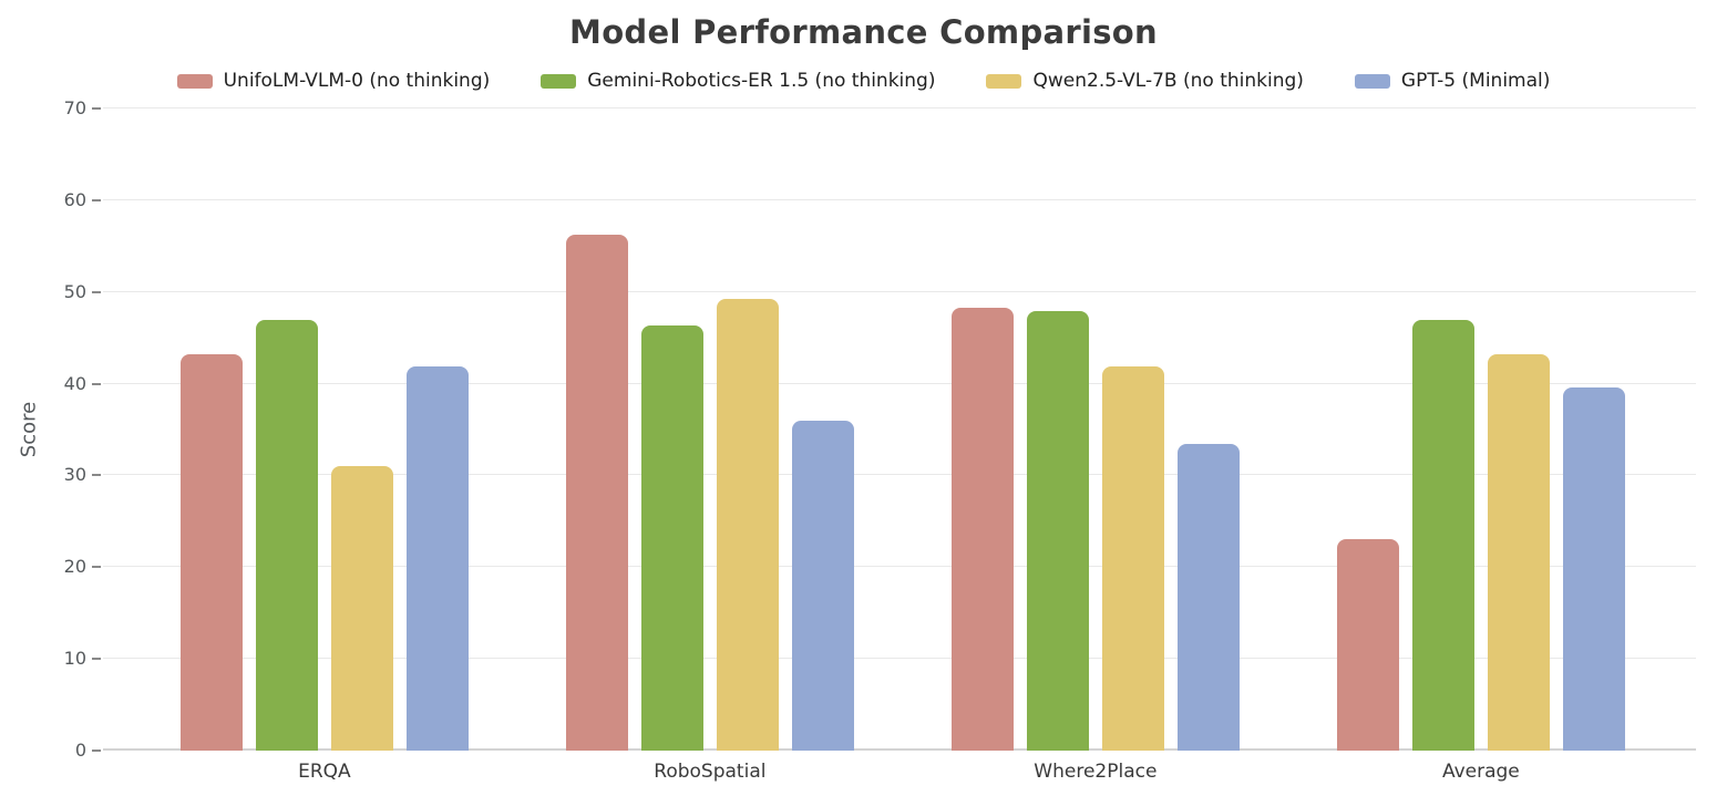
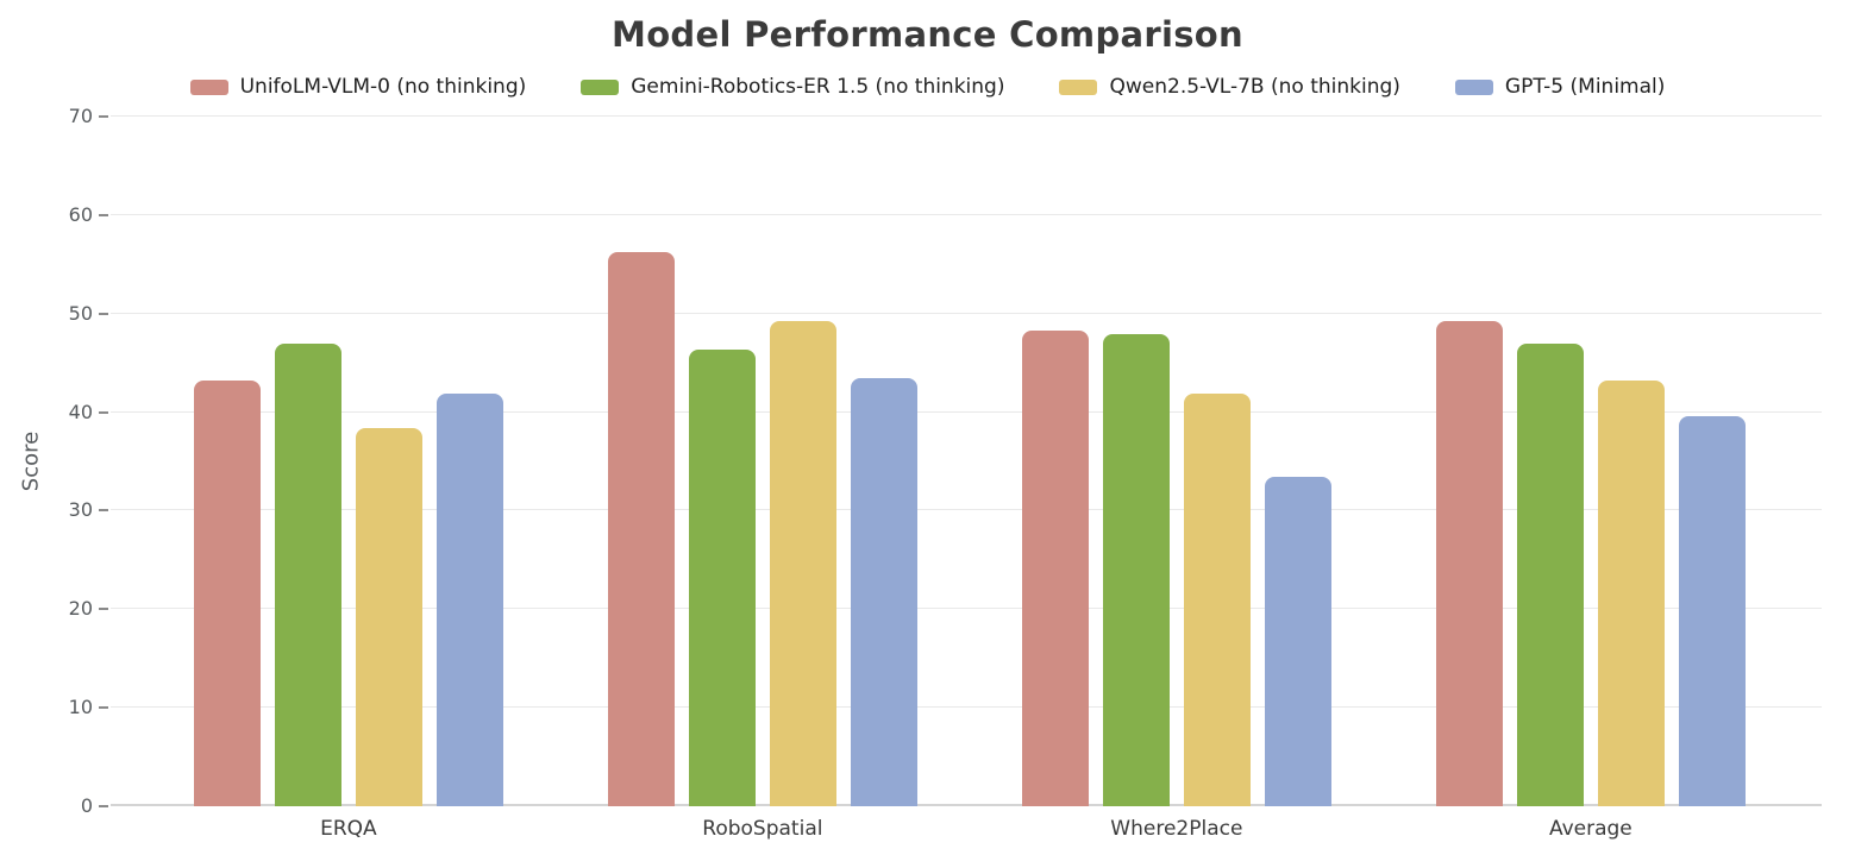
Qwen2.5-VL-7B (no thinking)/ERQA: 31 -> 38
GPT-5 (Minimal)/RoboSpatial: 36 -> 43
UnifoLM-VLM-0 (no thinking)/Average: 23 -> 49
